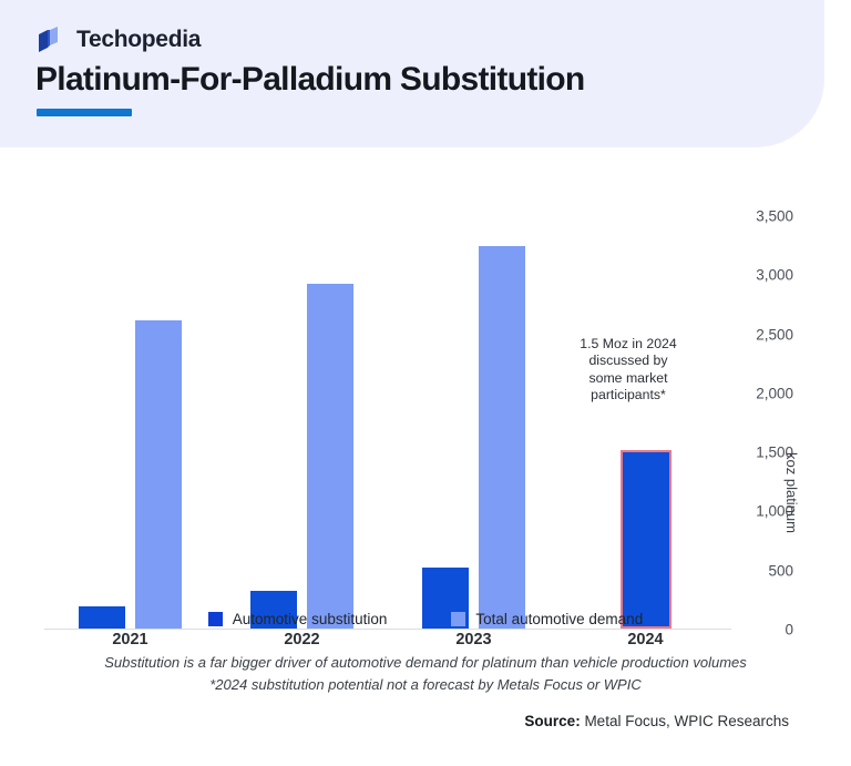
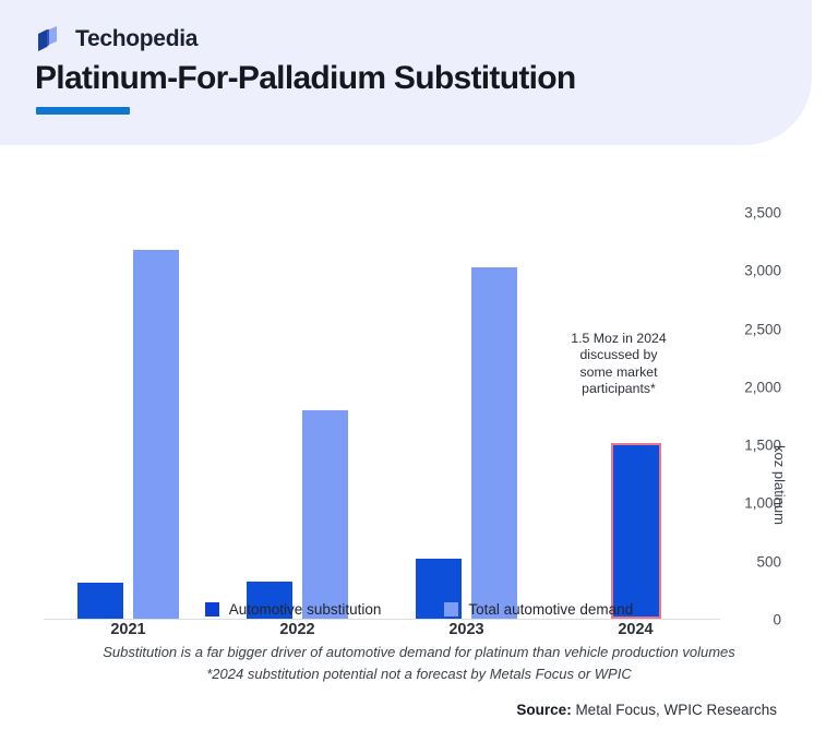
Automotive substitution/2021: 190 -> 320
Total automotive demand/2021: 2660 -> 3230
Total automotive demand/2022: 2980 -> 1830
Total automotive demand/2023: 3300 -> 3080
